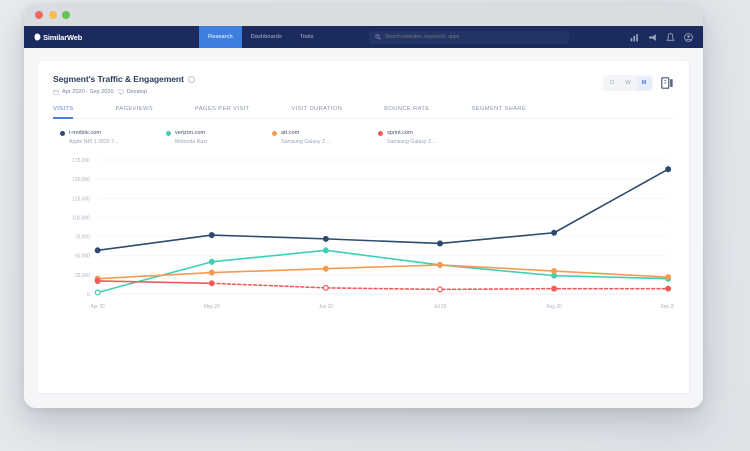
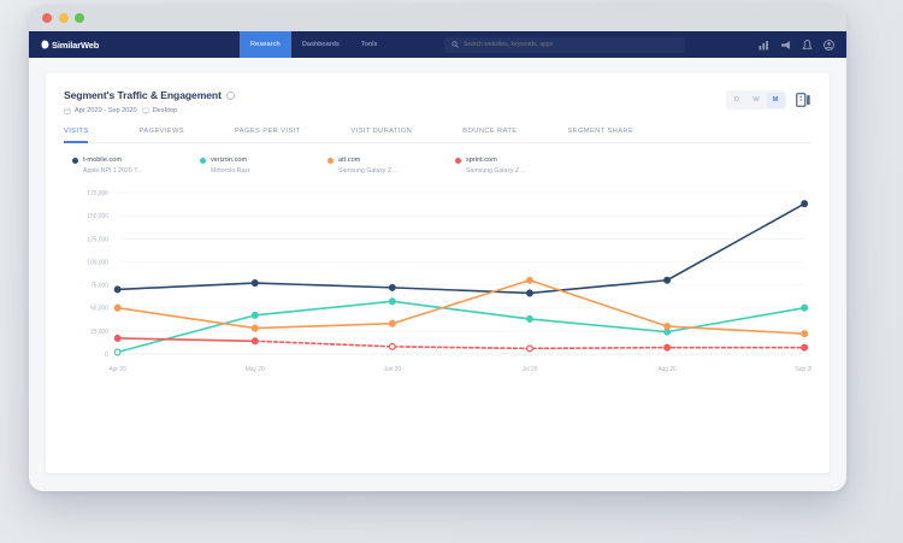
t-mobile.com/Apr 20: 60000 -> 70000
att.com/Apr 20: 20000 -> 50000
att.com/Jul 20: 40000 -> 80000
verizon.com/Sep 20: 20000 -> 50000
